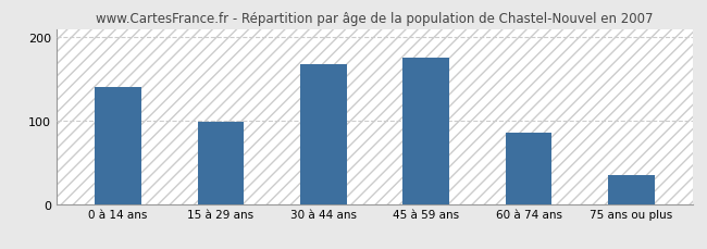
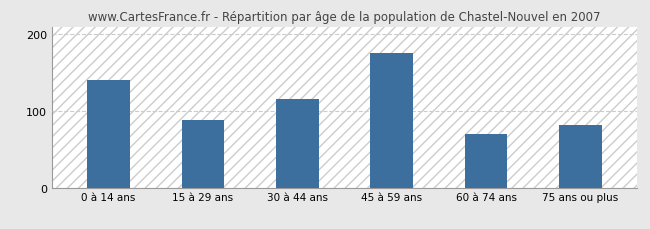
15 à 29 ans: 98 -> 88
30 à 44 ans: 168 -> 116
60 à 74 ans: 85 -> 70
75 ans ou plus: 35 -> 82
